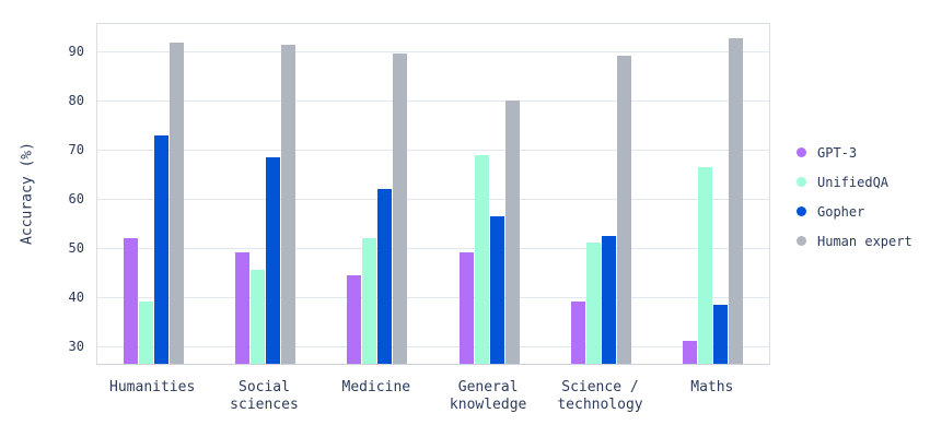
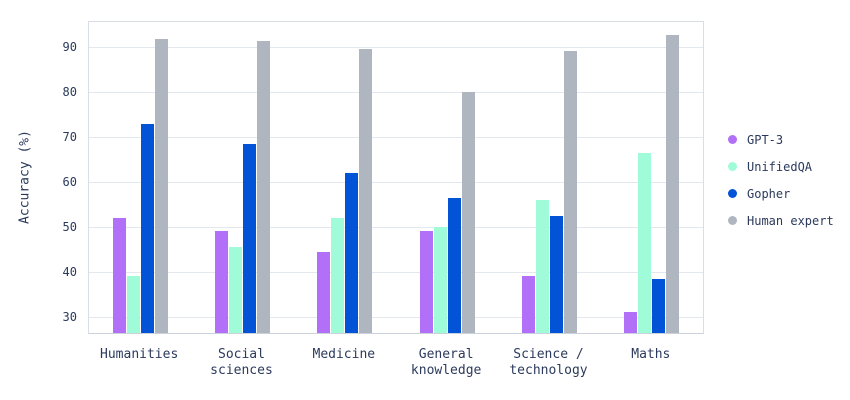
UnifiedQA/General knowledge: 69 -> 50
UnifiedQA/Science / technology: 51 -> 56
